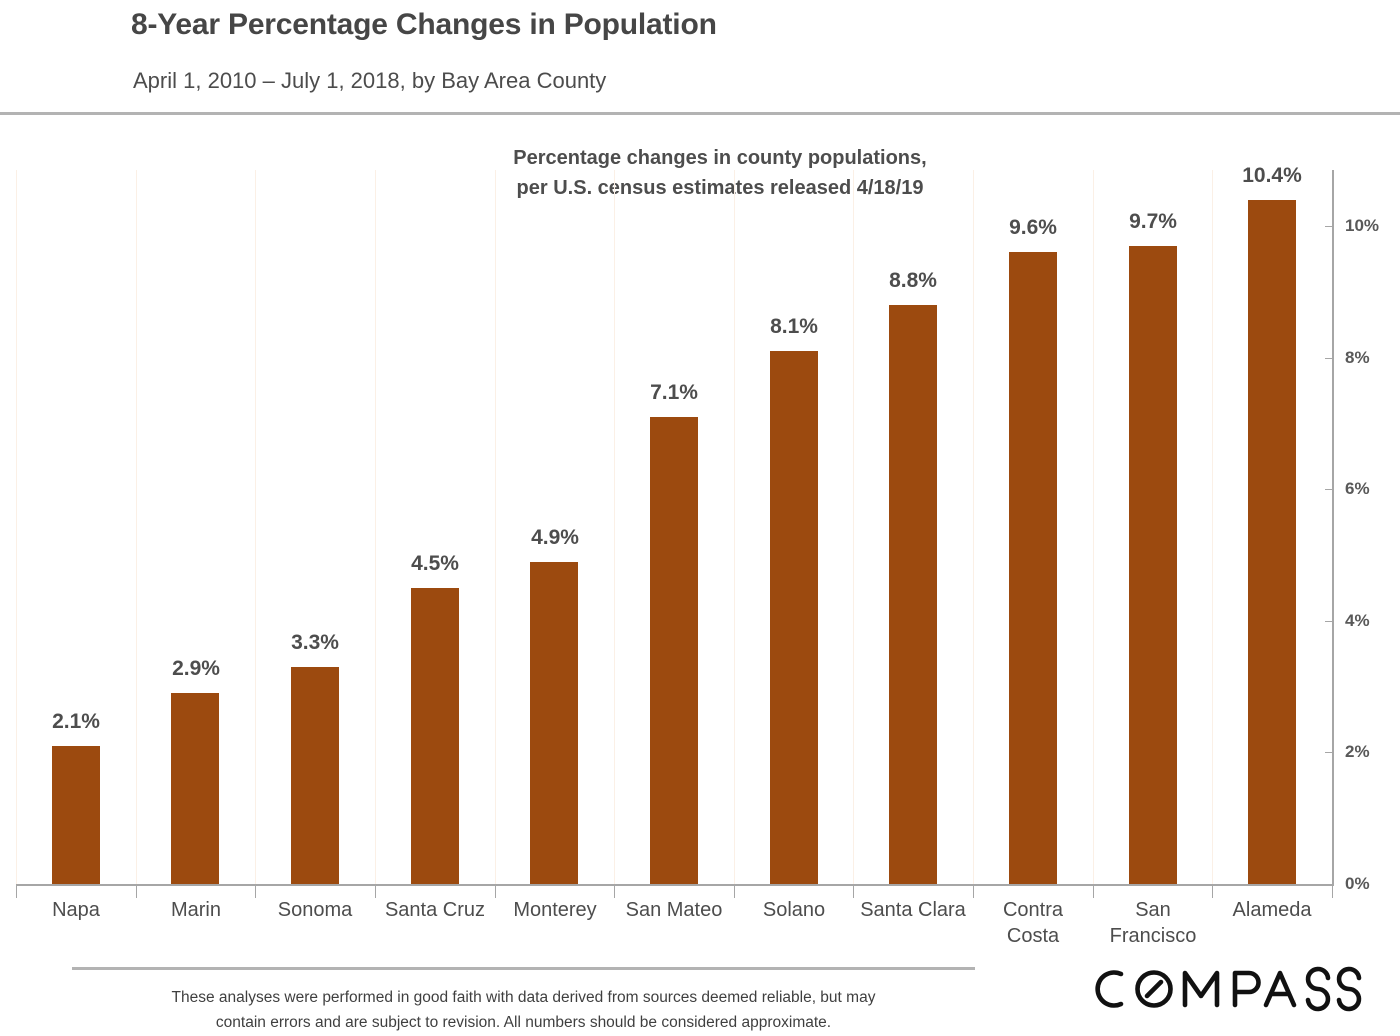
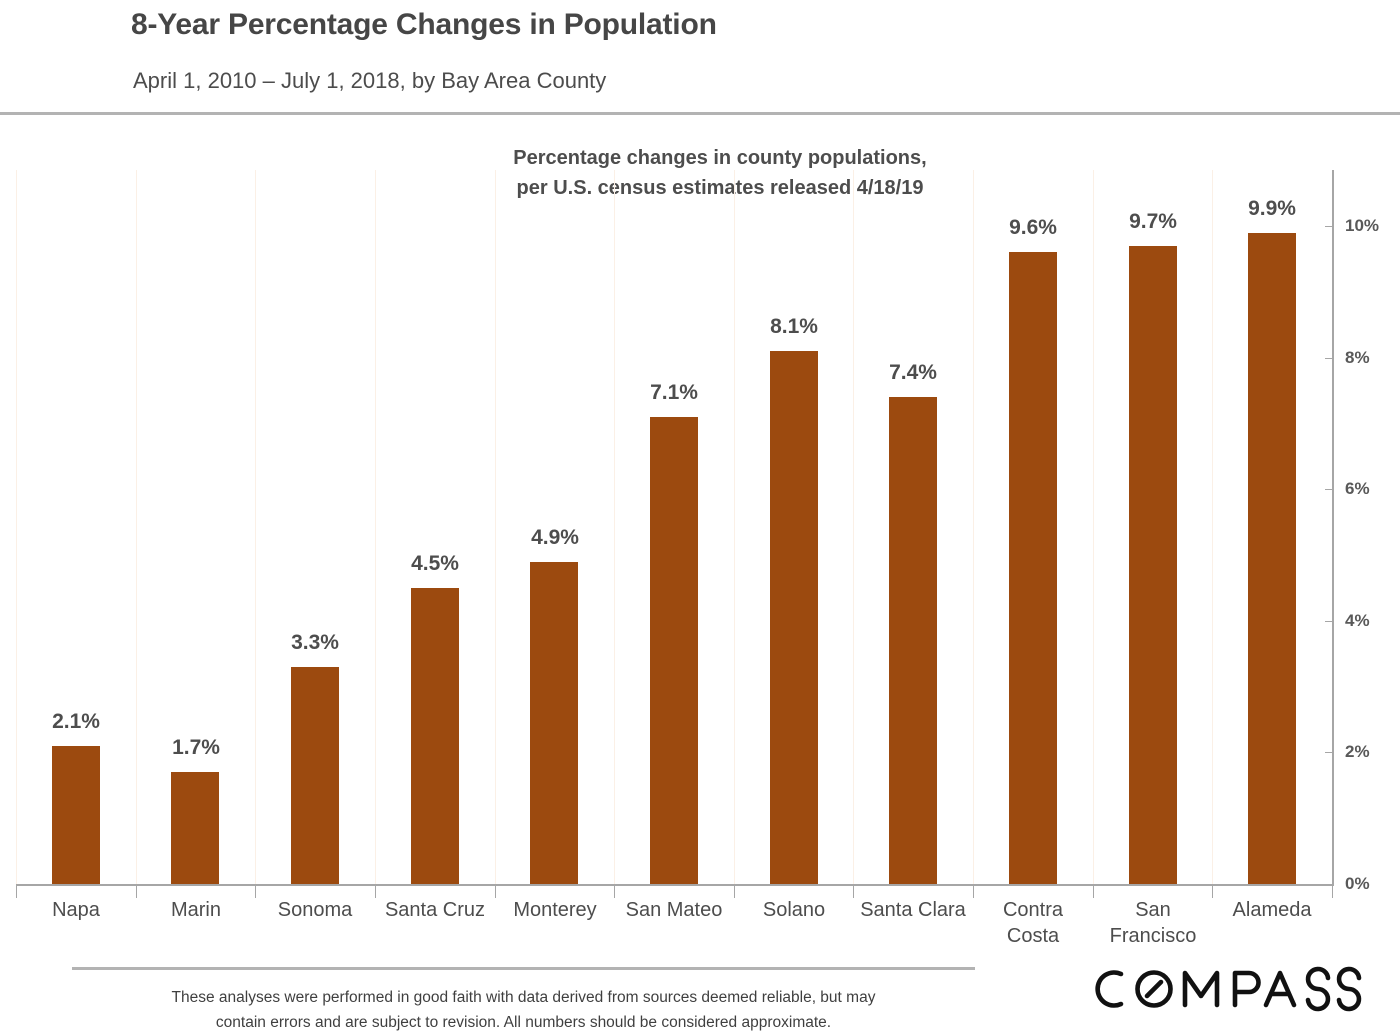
Marin: 2.9% -> 1.7%
Santa Clara: 8.8% -> 7.4%
Alameda: 10.4% -> 9.9%
